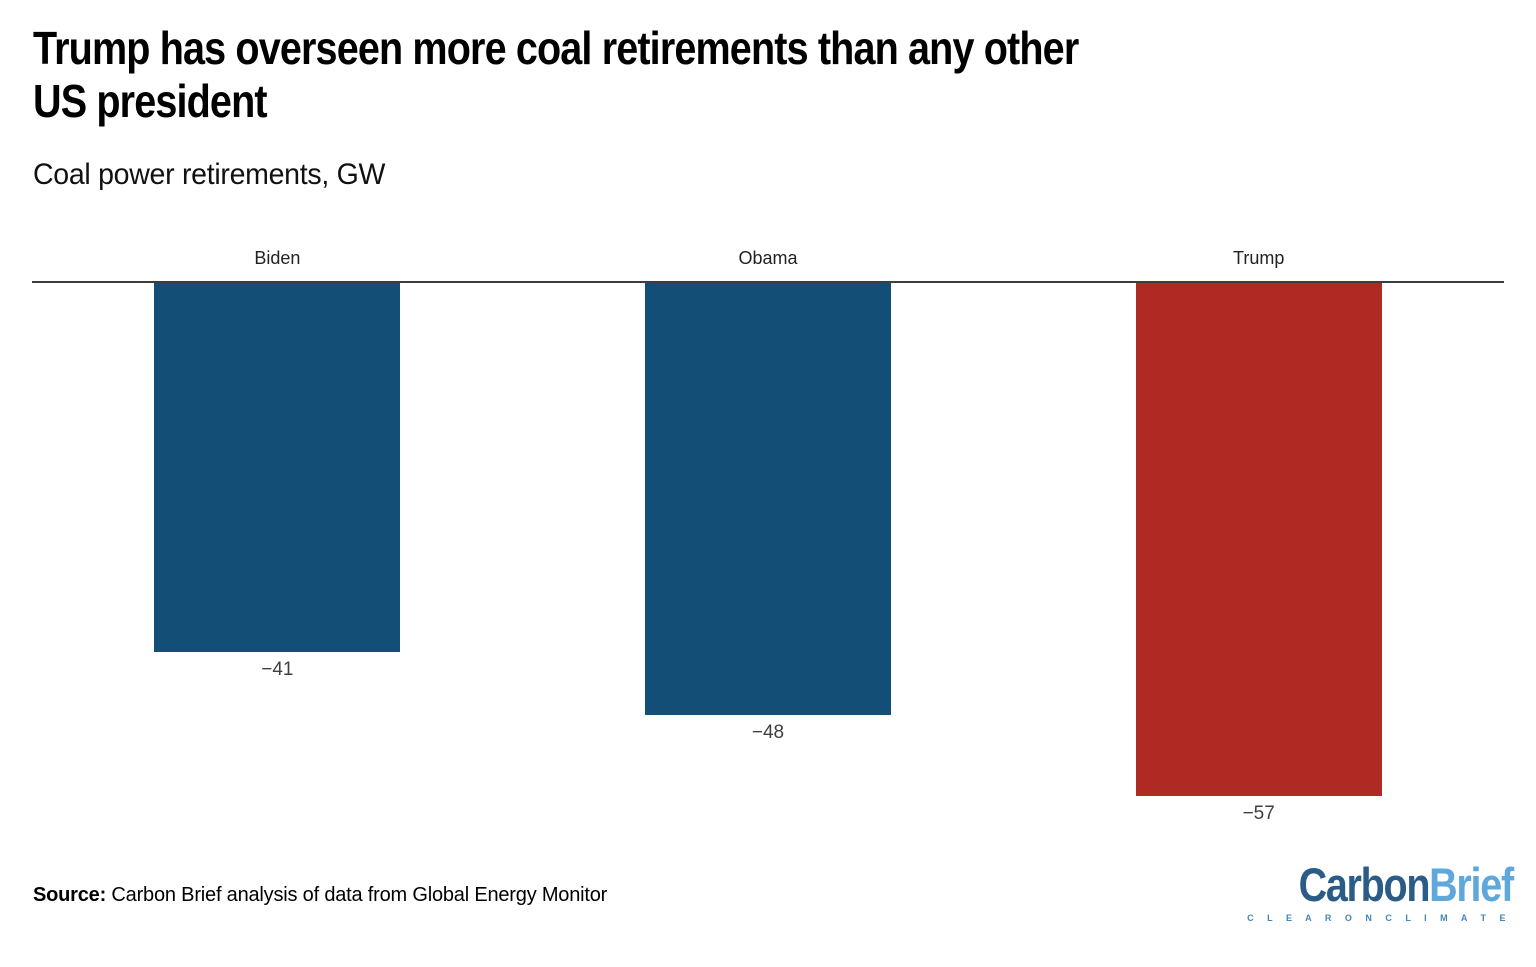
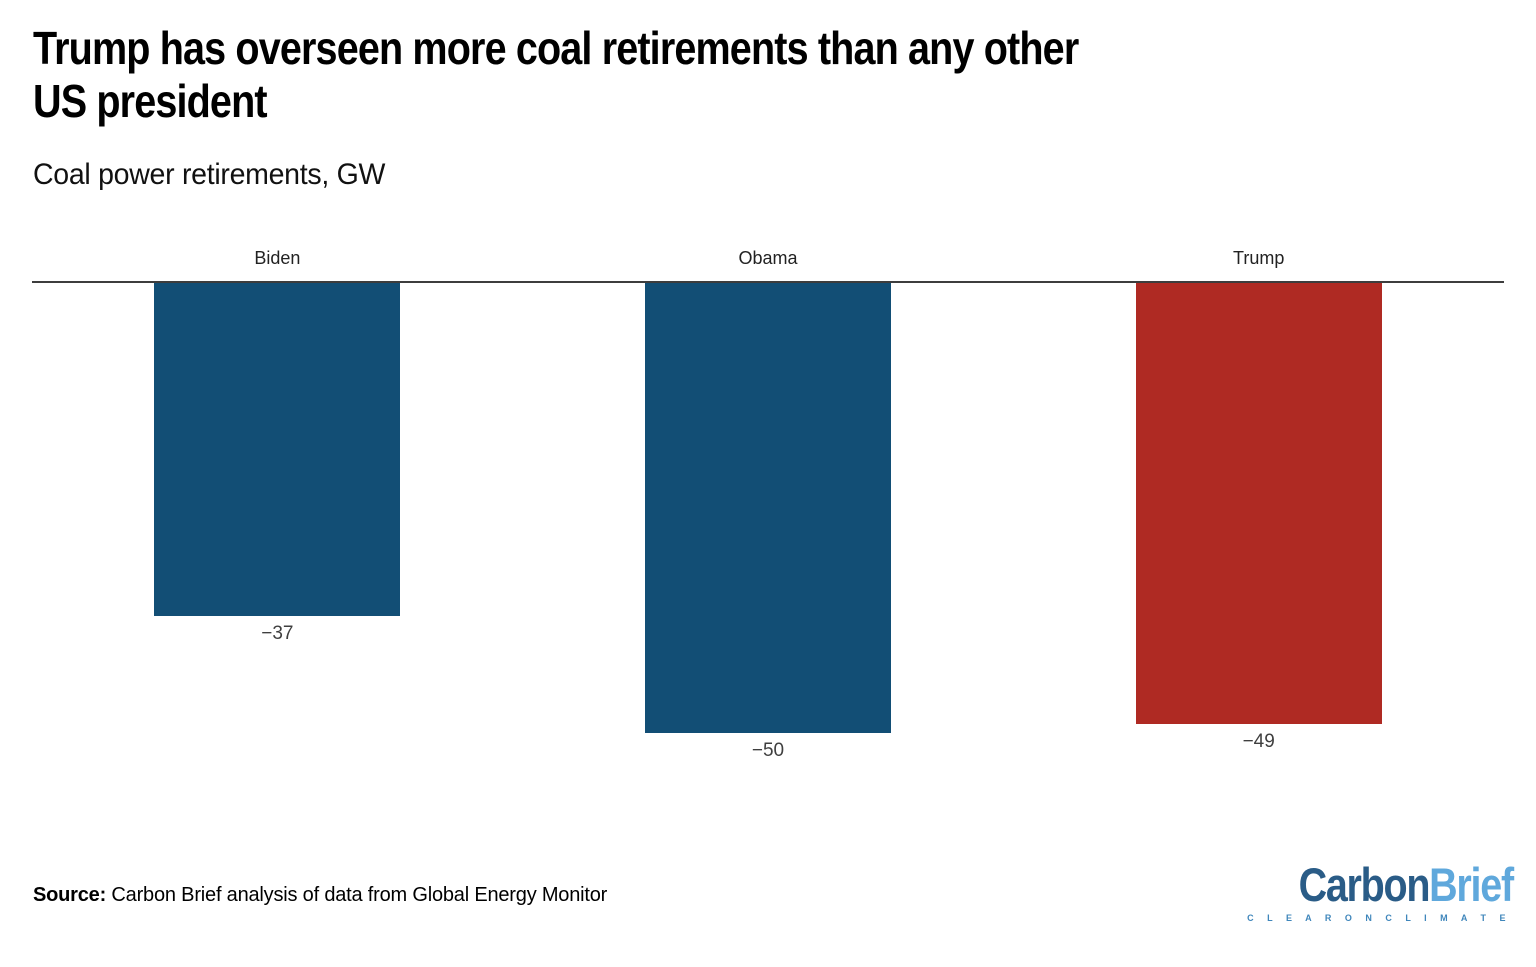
Biden: −41 -> −37
Obama: −48 -> −50
Trump: −57 -> −49
